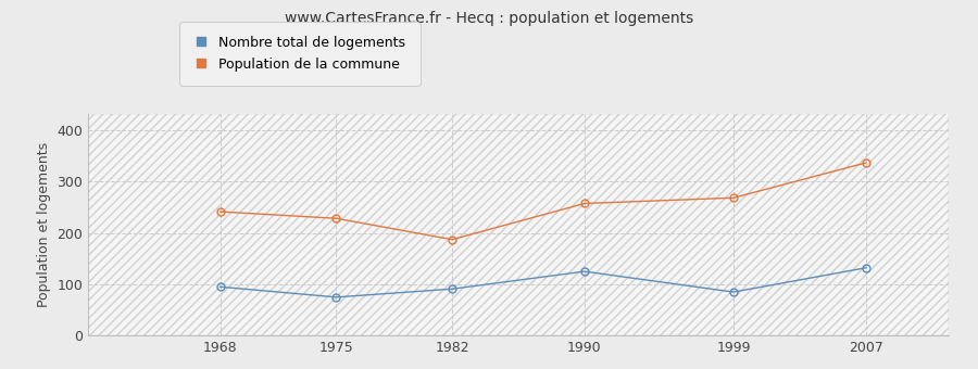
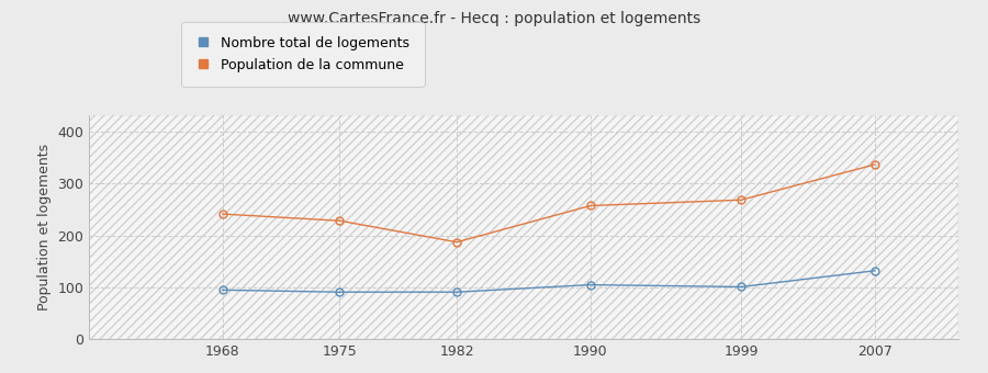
Nombre total de logements/1975: 75 -> 91
Nombre total de logements/1990: 125 -> 105
Nombre total de logements/1999: 85 -> 101
